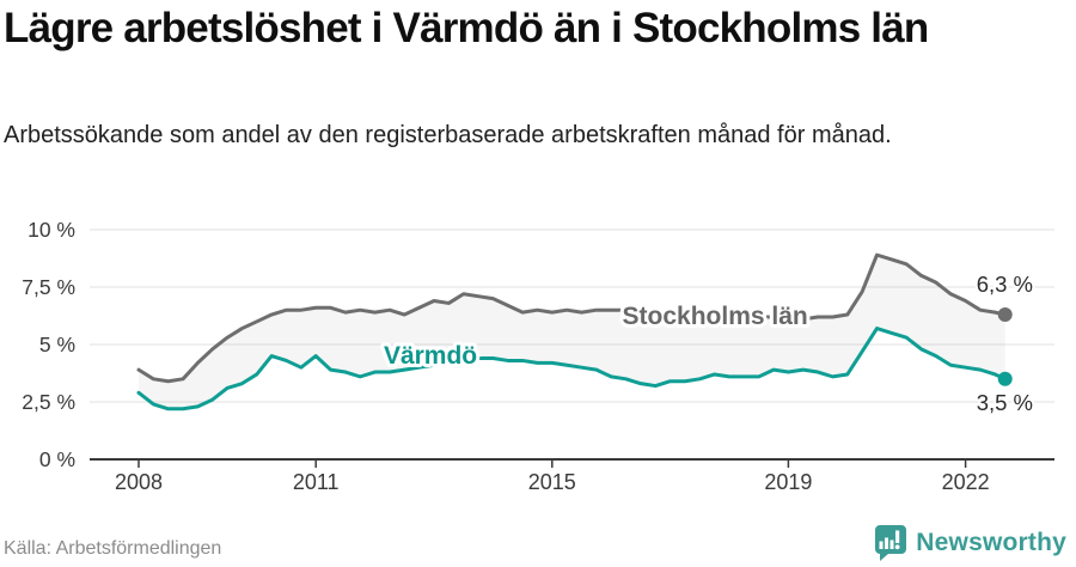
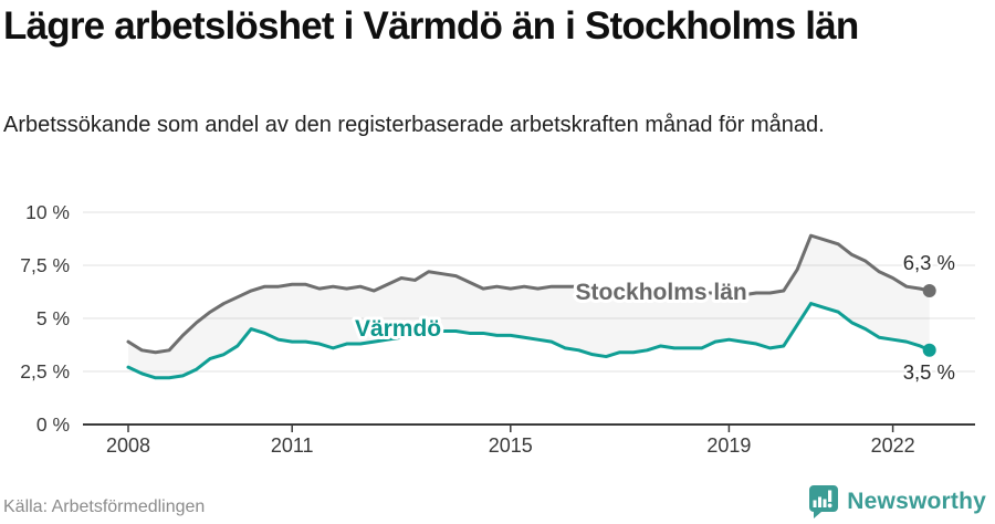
Värmdö/2008: 2.9% -> 2.7%
Värmdö/2011: 4.5% -> 3.9%
Värmdö/2019: 3.8% -> 4.0%
